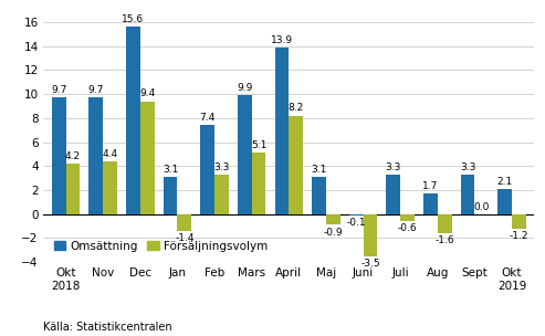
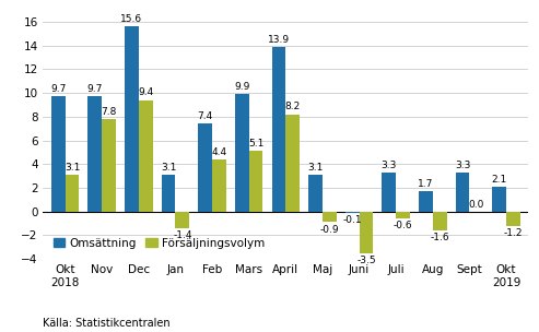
Försäljningsvolym/Okt 2018: 4.2 -> 3.1
Försäljningsvolym/Nov: 4.4 -> 7.8
Försäljningsvolym/Feb: 3.3 -> 4.4
